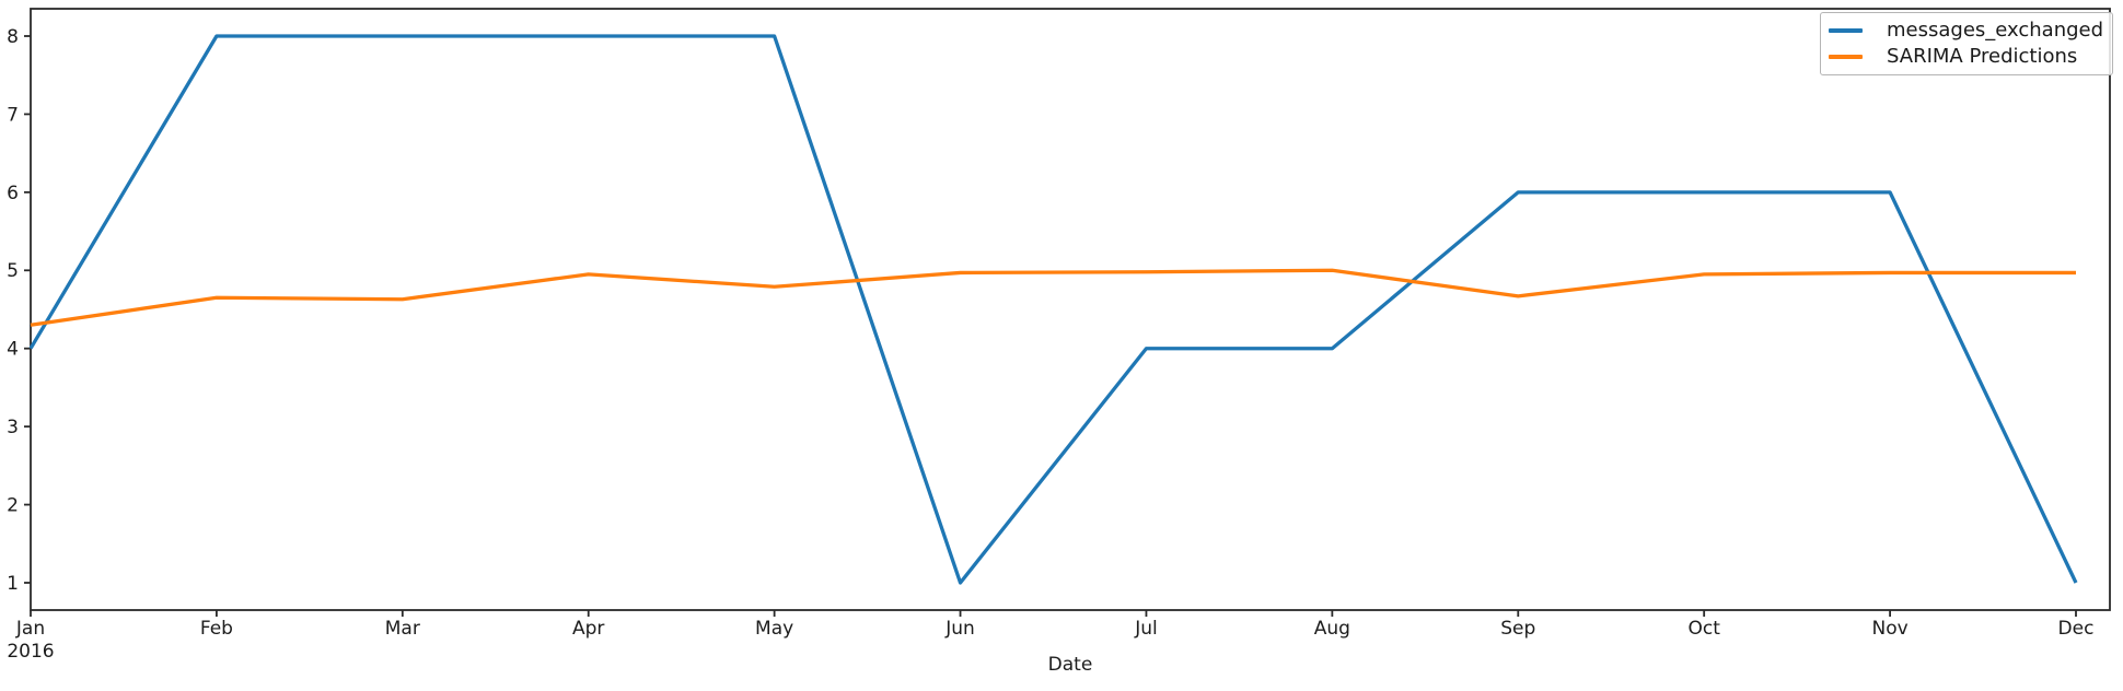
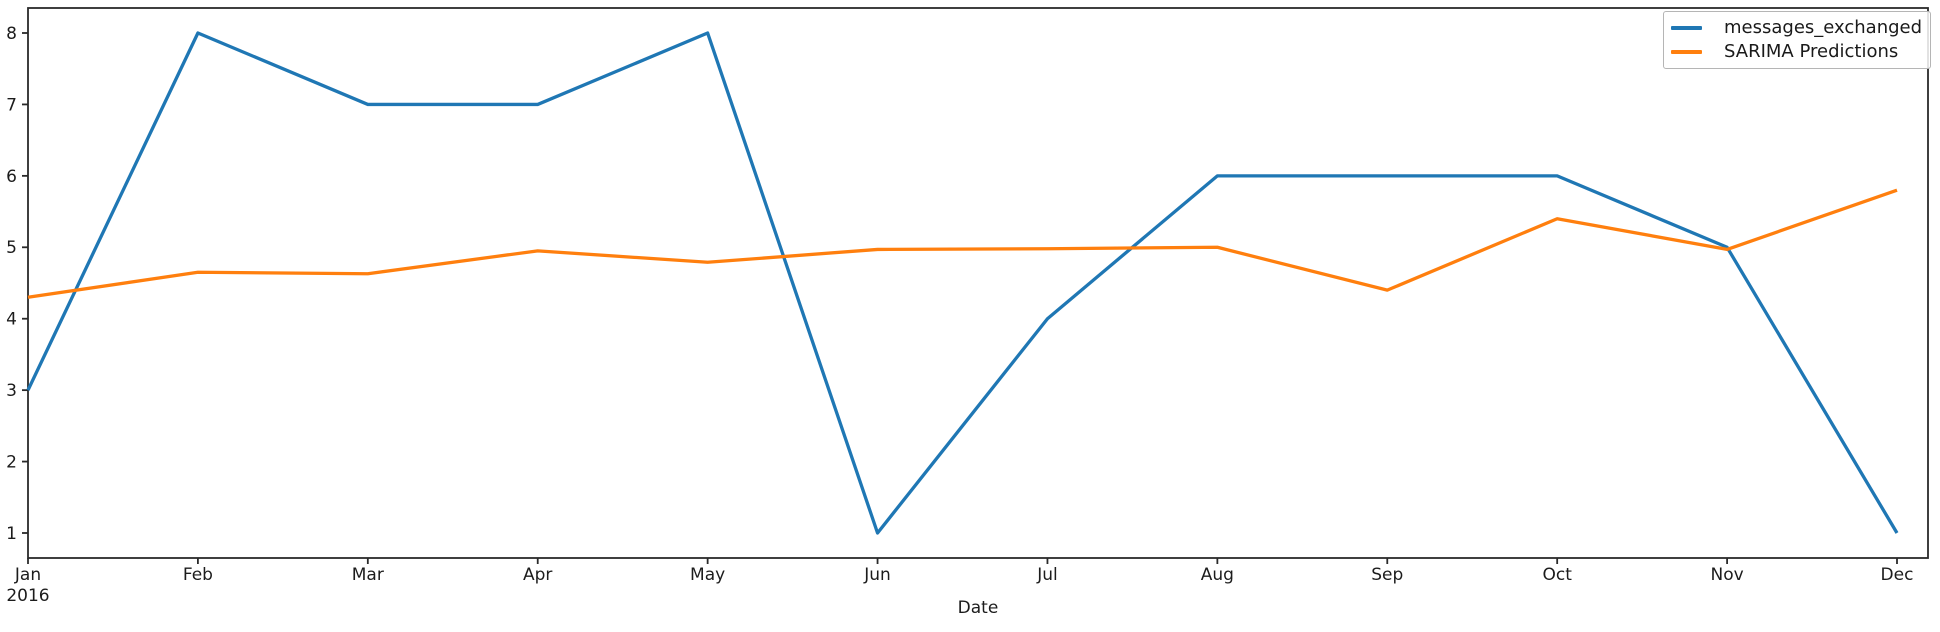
messages_exchanged/Jan 2016: 4 -> 3
messages_exchanged/Mar: 8 -> 7
messages_exchanged/Apr: 8 -> 7
messages_exchanged/Aug: 4 -> 6
SARIMA Predictions/Sep: 4.7 -> 4.4
SARIMA Predictions/Oct: 5.0 -> 5.4
messages_exchanged/Nov: 6 -> 5
SARIMA Predictions/Dec: 5.0 -> 5.8
